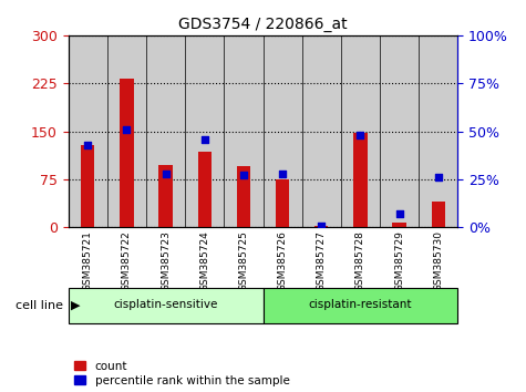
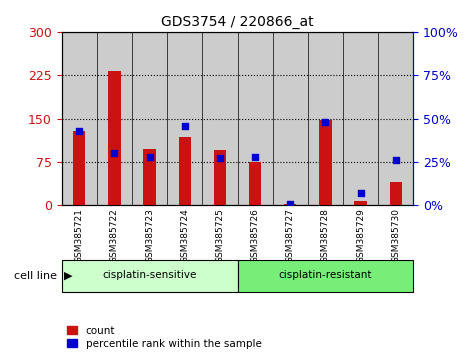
percentile rank within the sample/GSM385722: 51% -> 30%
